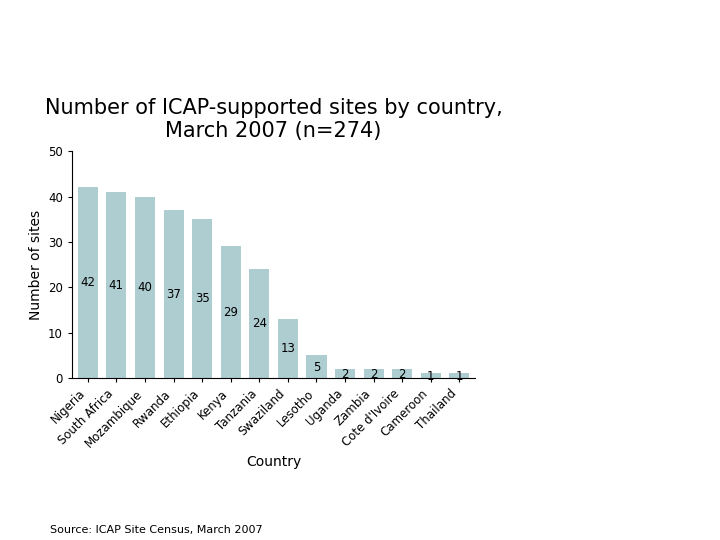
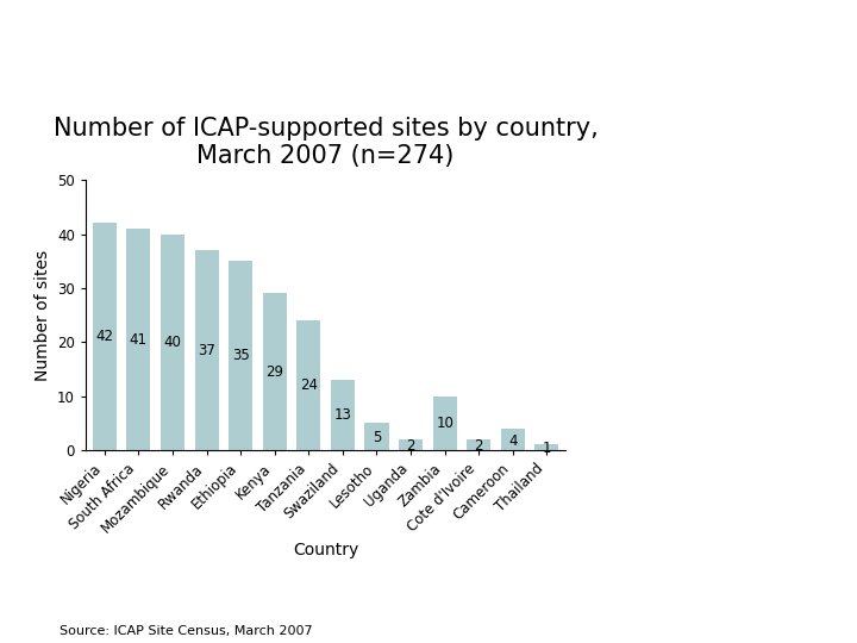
Zambia: 2 -> 10
Cameroon: 1 -> 4
